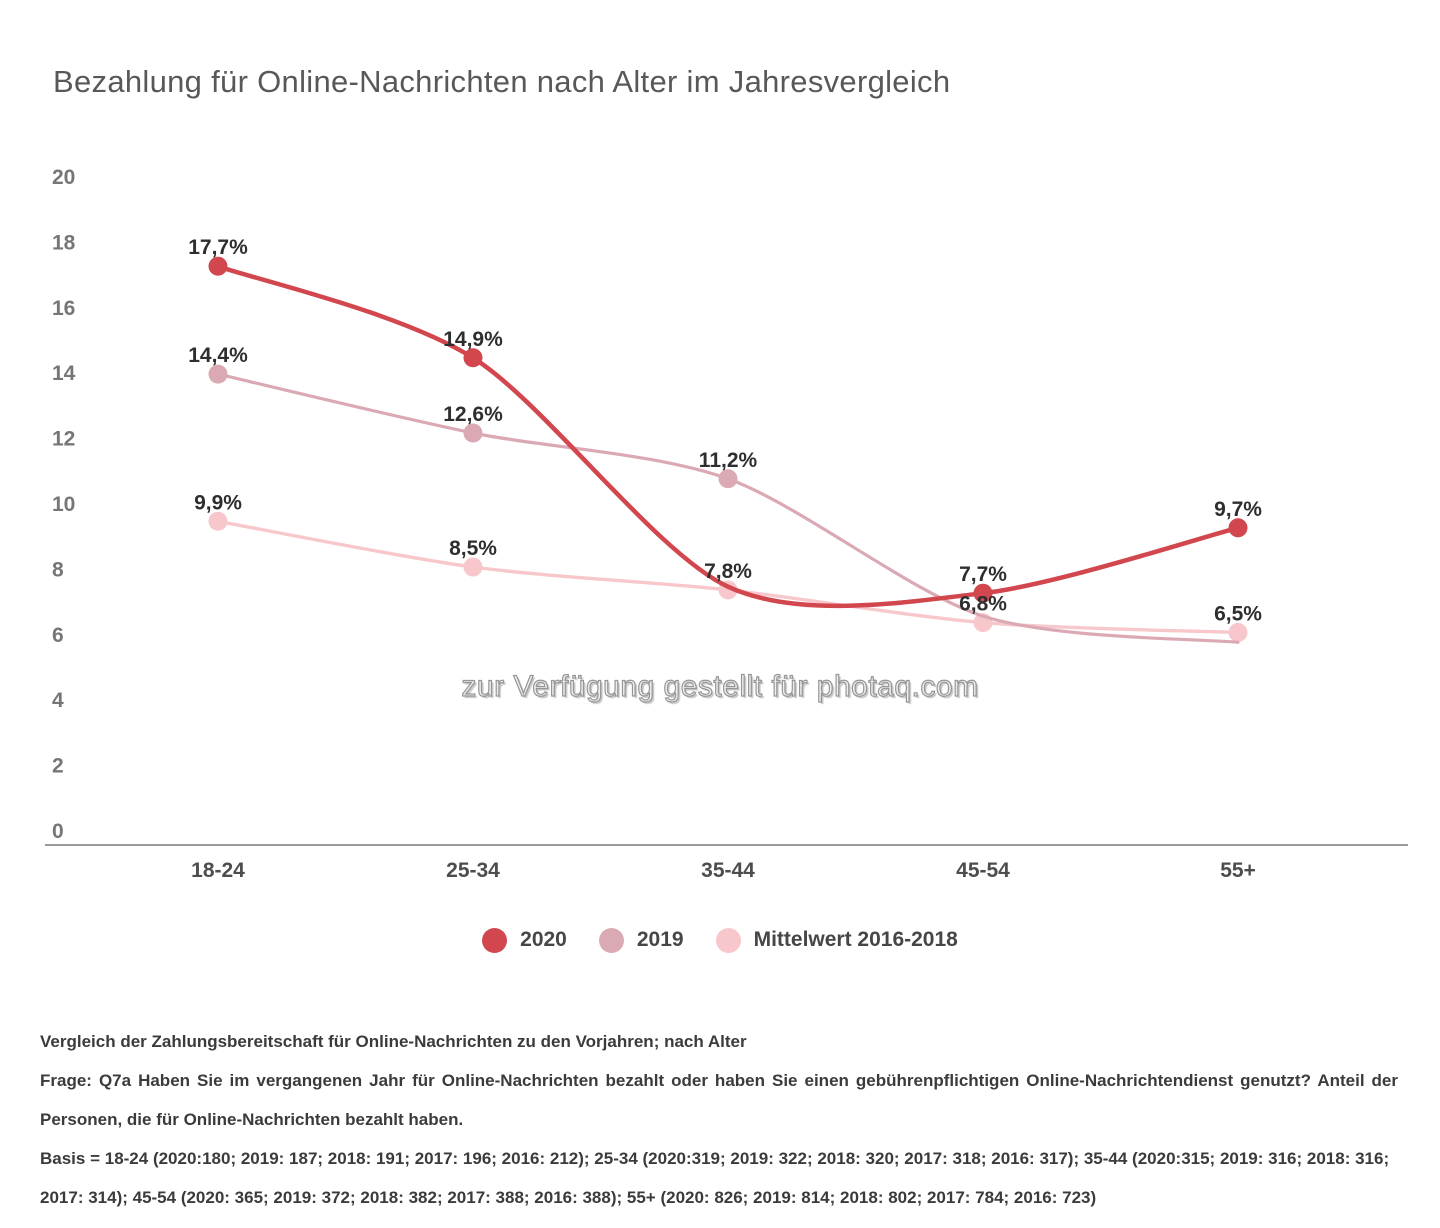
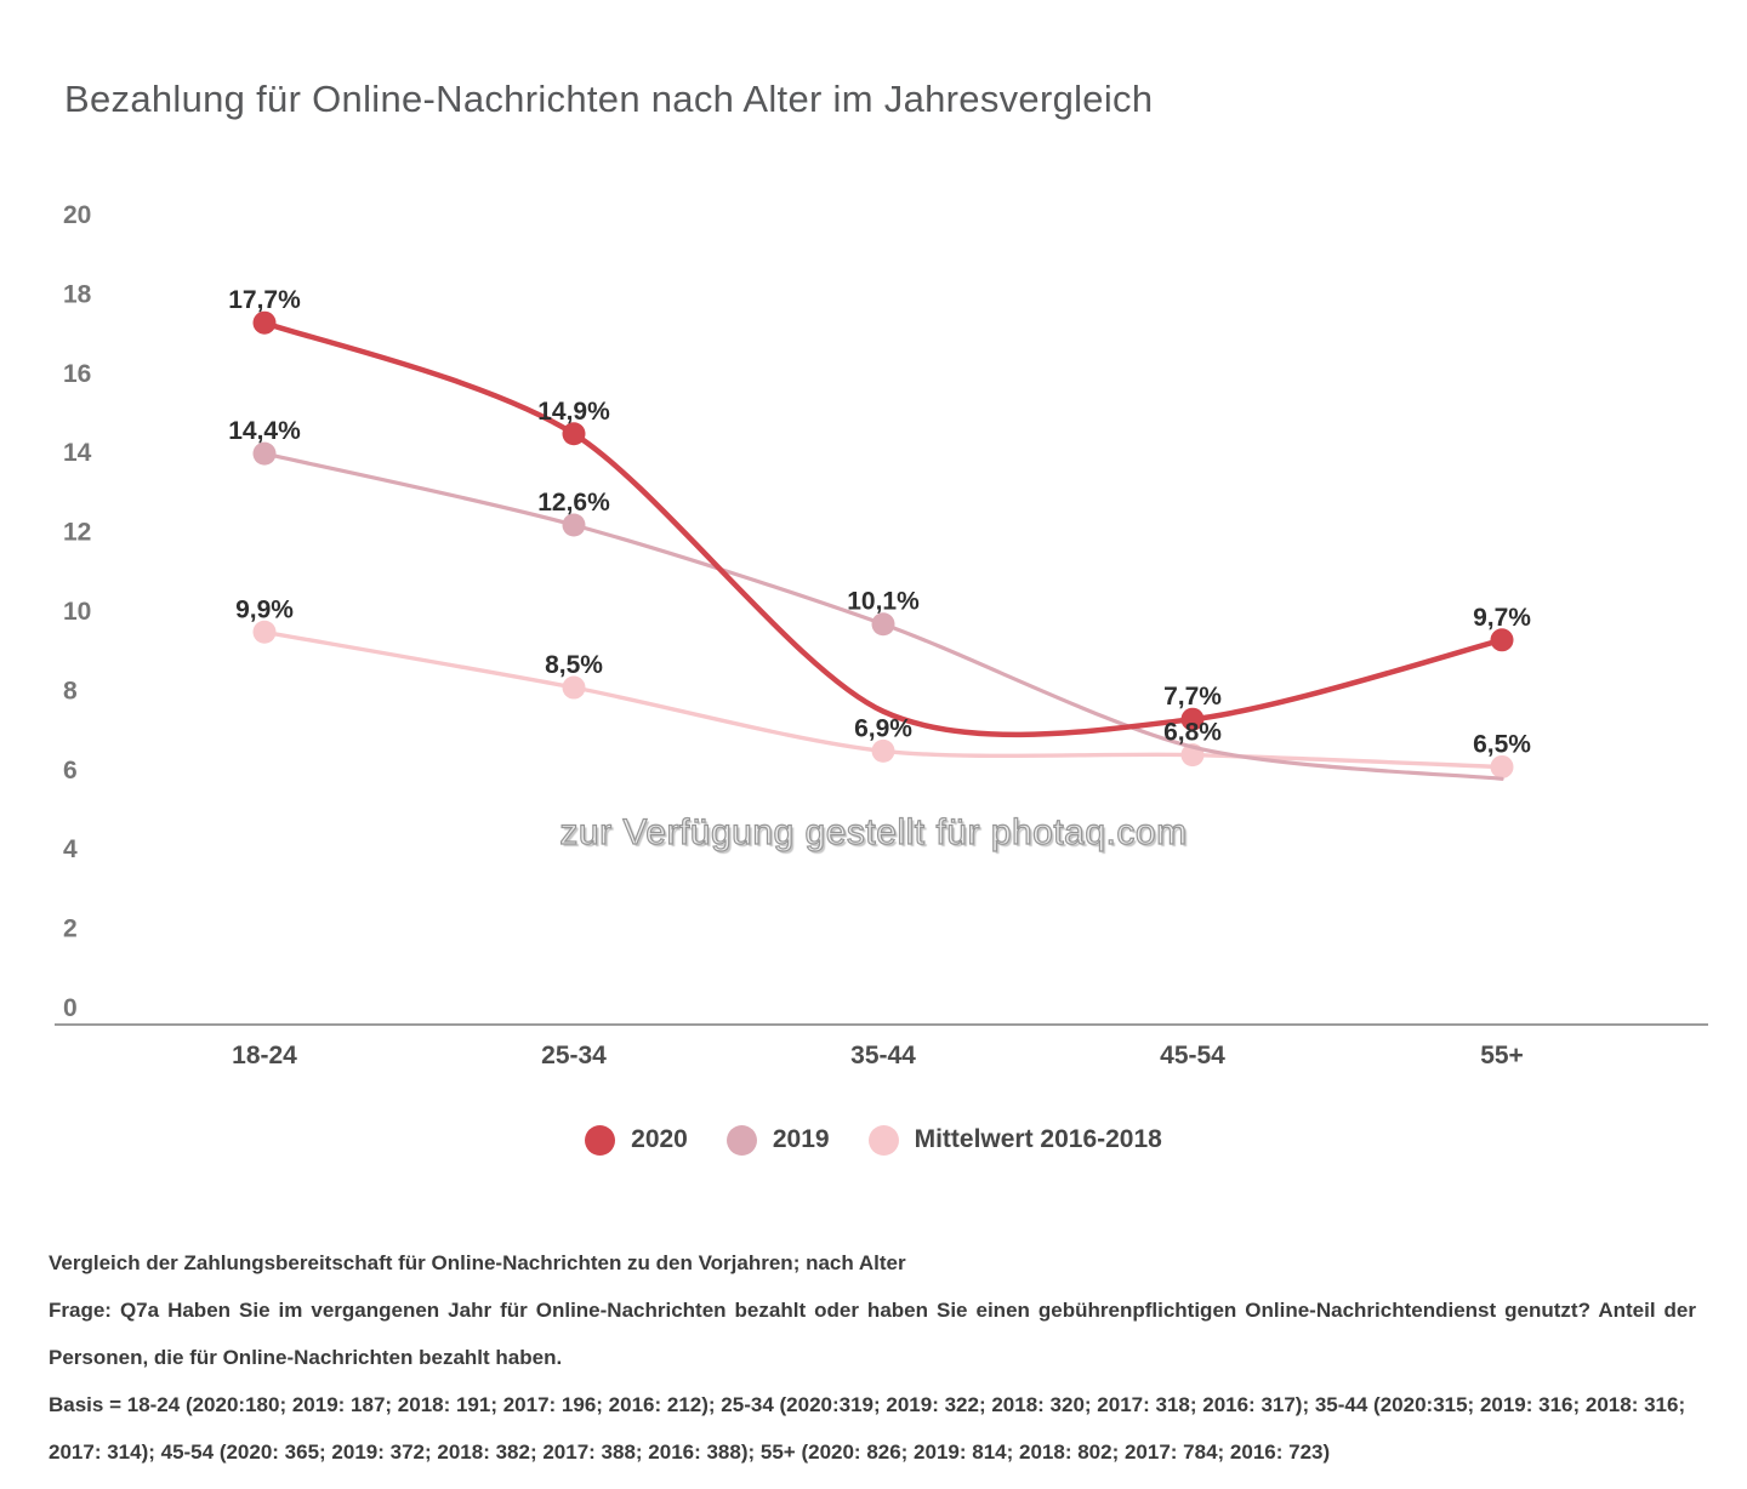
2019/35-44: 11,2% -> 10,1%
Mittelwert 2016-2018/35-44: 7,8% -> 6,9%
